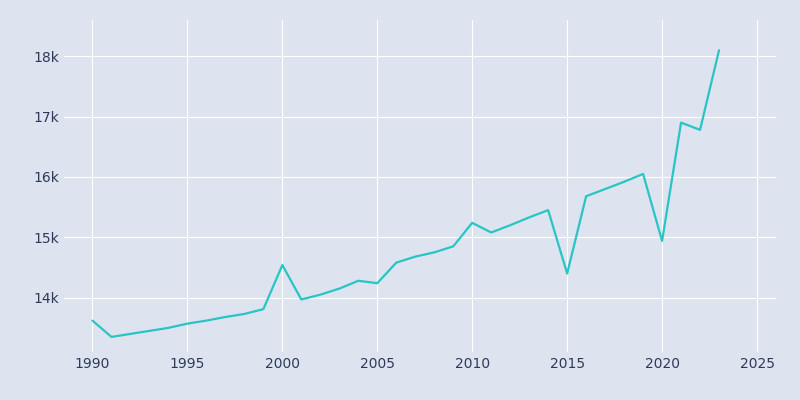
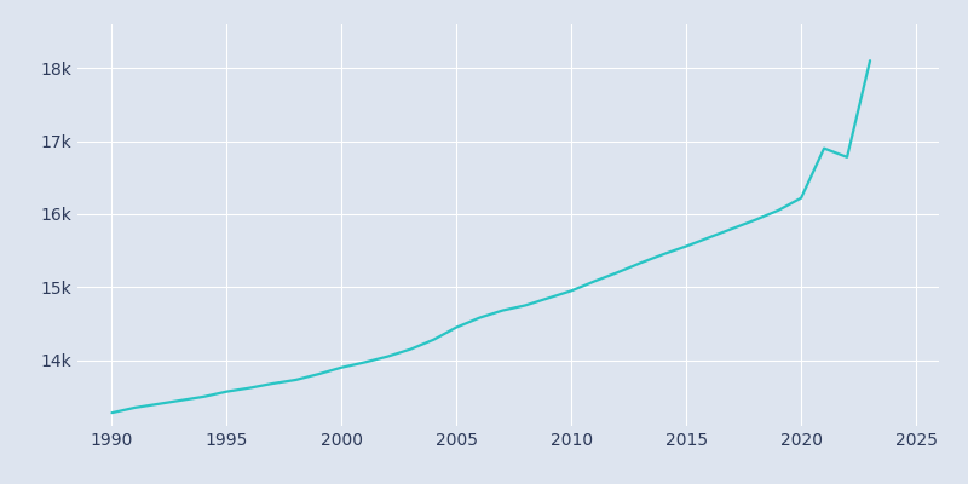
1990: 13.62k -> 13.28k
2000: 14.54k -> 13.90k
2005: 14.24k -> 14.45k
2010: 15.24k -> 14.95k
2015: 14.40k -> 15.56k
2020: 14.94k -> 16.22k
